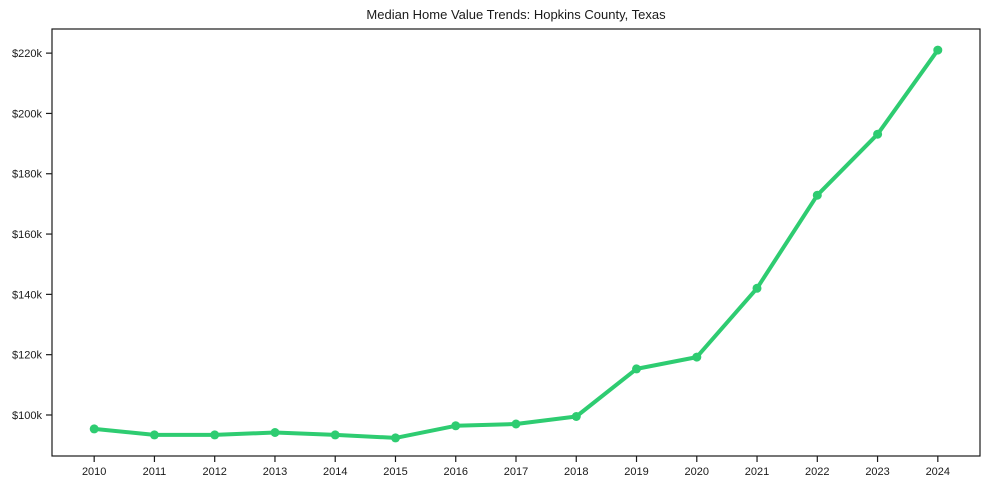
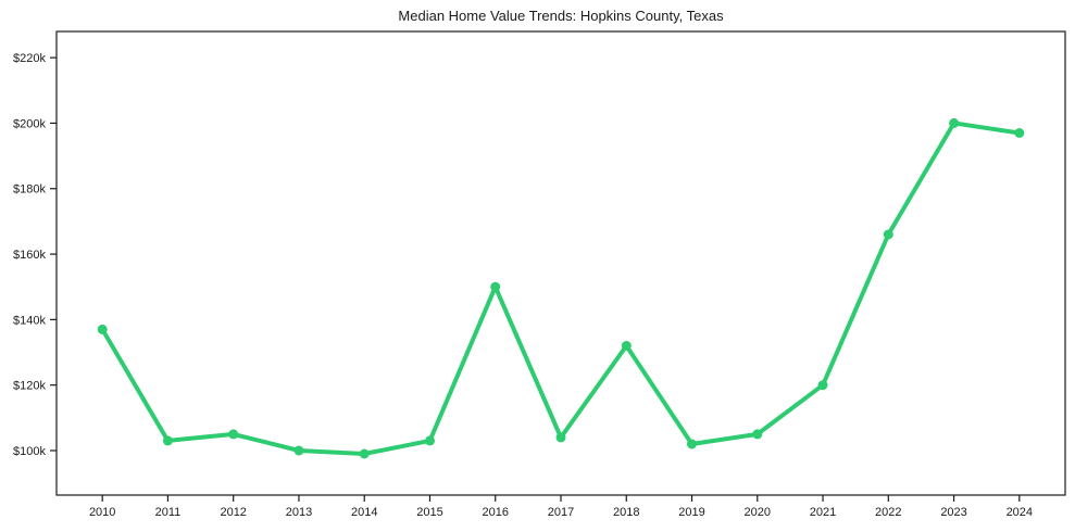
2010: $95k -> $137k
2011: $93k -> $103k
2012: $93k -> $105k
2013: $94k -> $100k
2014: $93k -> $99k
2015: $92k -> $103k
2016: $96k -> $150k
2017: $97k -> $104k
2018: $100k -> $132k
2019: $115k -> $102k
2020: $119k -> $105k
2021: $142k -> $120k
2022: $173k -> $166k
2023: $193k -> $200k
2024: $221k -> $197k
